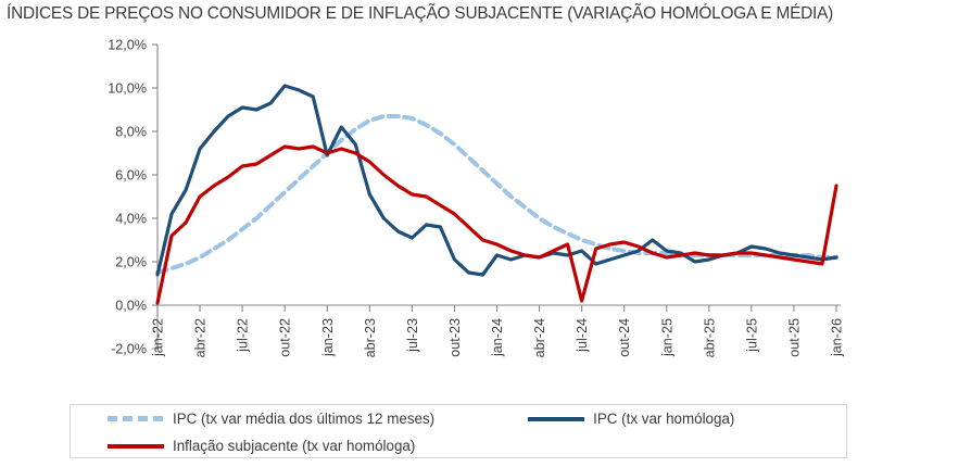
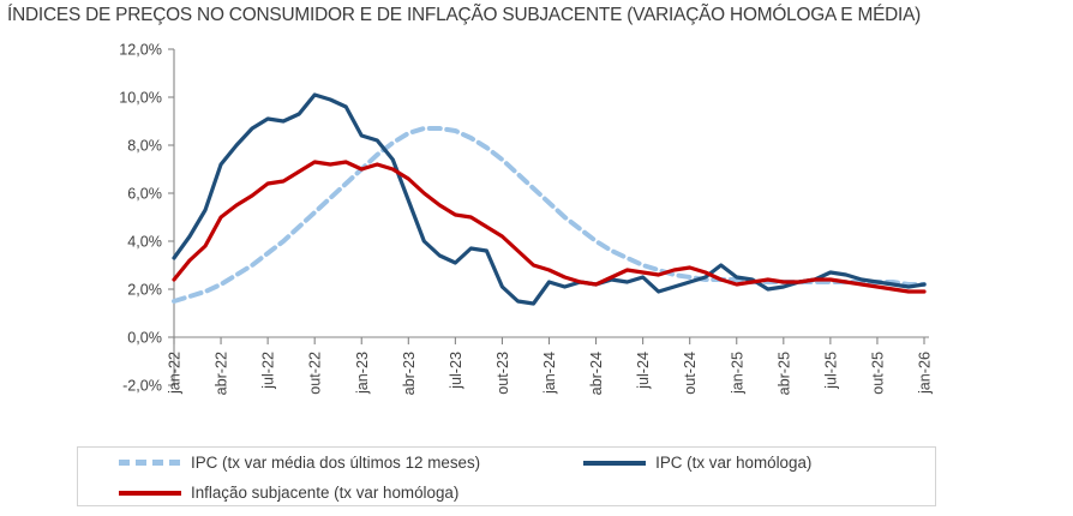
IPC (tx var homóloga)/jan-22: 1,4% -> 3,3%
Inflação subjacente (tx var homóloga)/jan-22: 0,1% -> 2,4%
IPC (tx var homóloga)/jan-23: 6,9% -> 8,4%
IPC (tx var homóloga)/abr-23: 5,1% -> 5,7%
Inflação subjacente (tx var homóloga)/jul-24: 0,2% -> 2,7%
Inflação subjacente (tx var homóloga)/jan-26: 5,5% -> 1,9%
